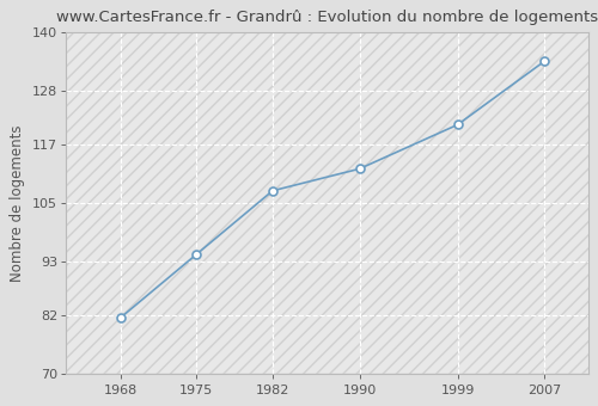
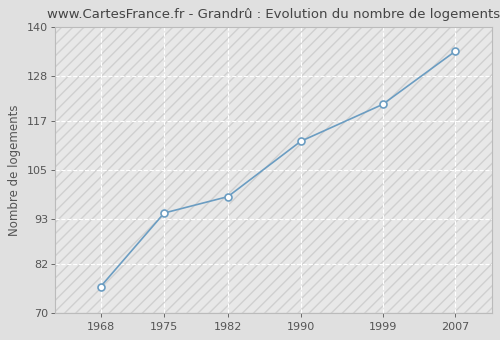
1968: 81.5 -> 76.5
1982: 107.5 -> 98.5
